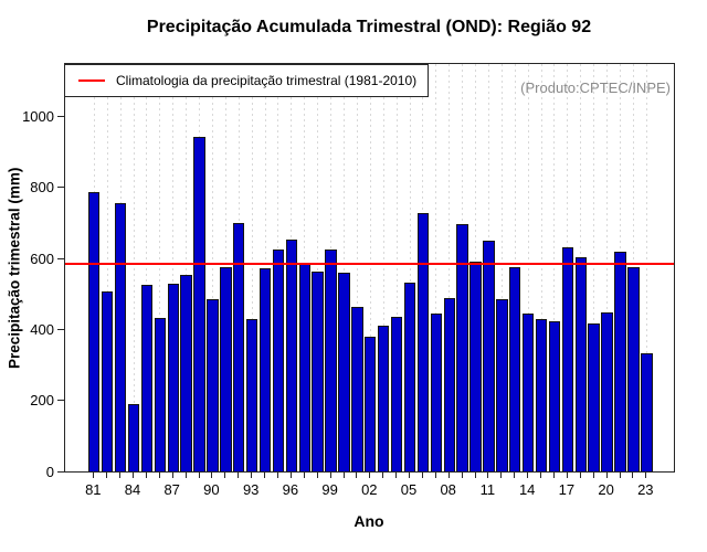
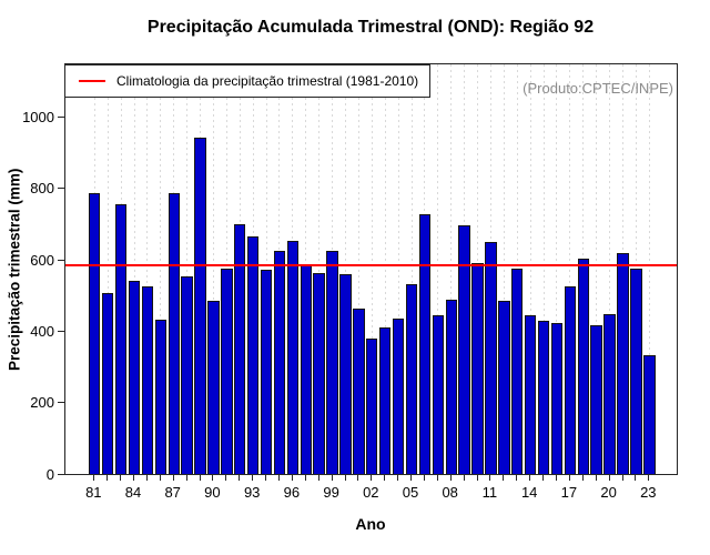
84: 190 -> 540
87: 530 -> 790
93: 430 -> 660
17: 630 -> 530
